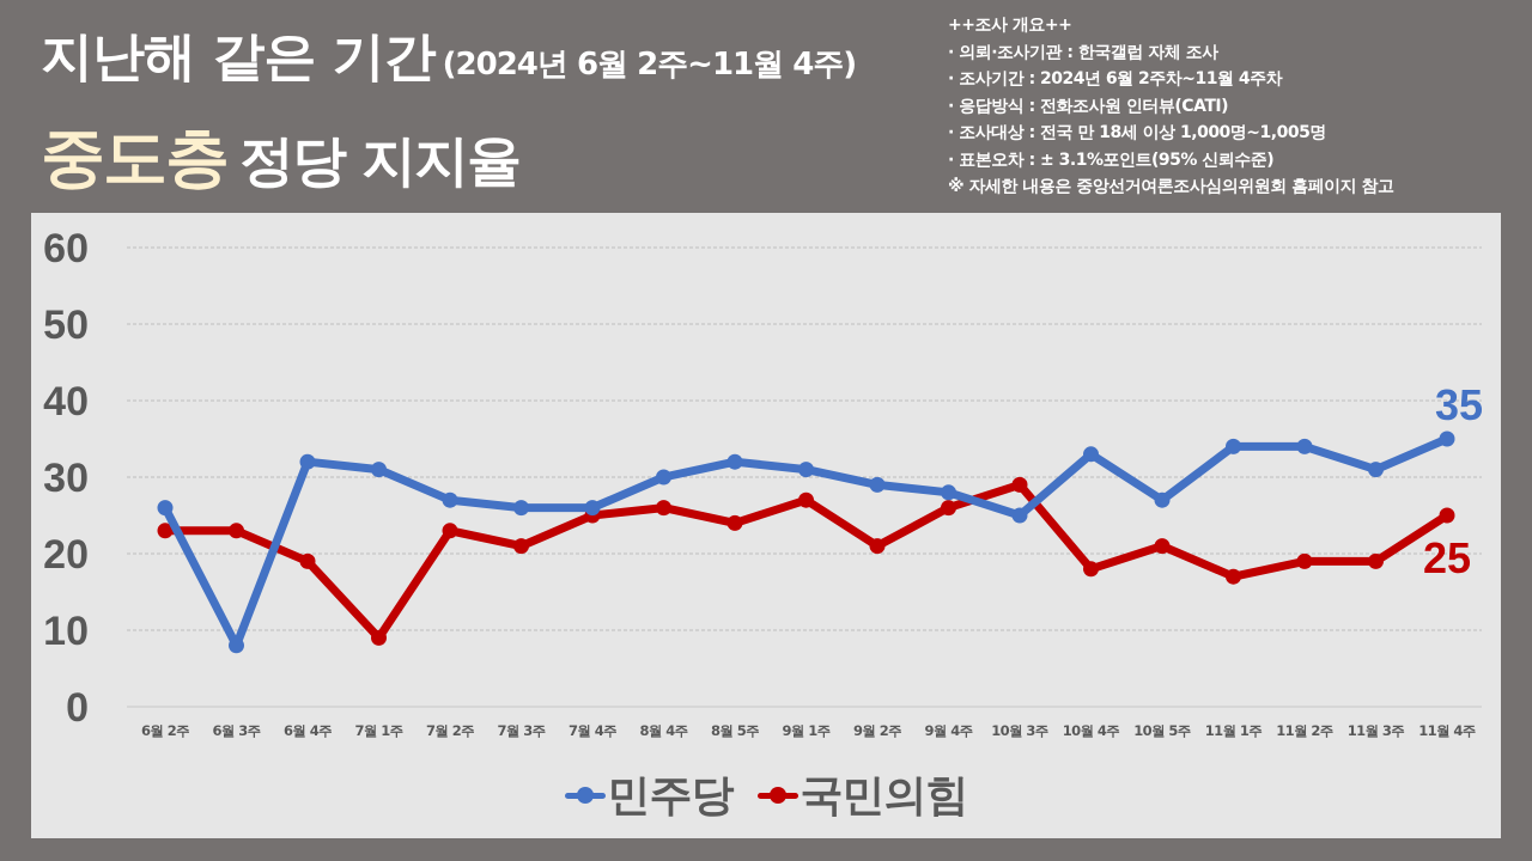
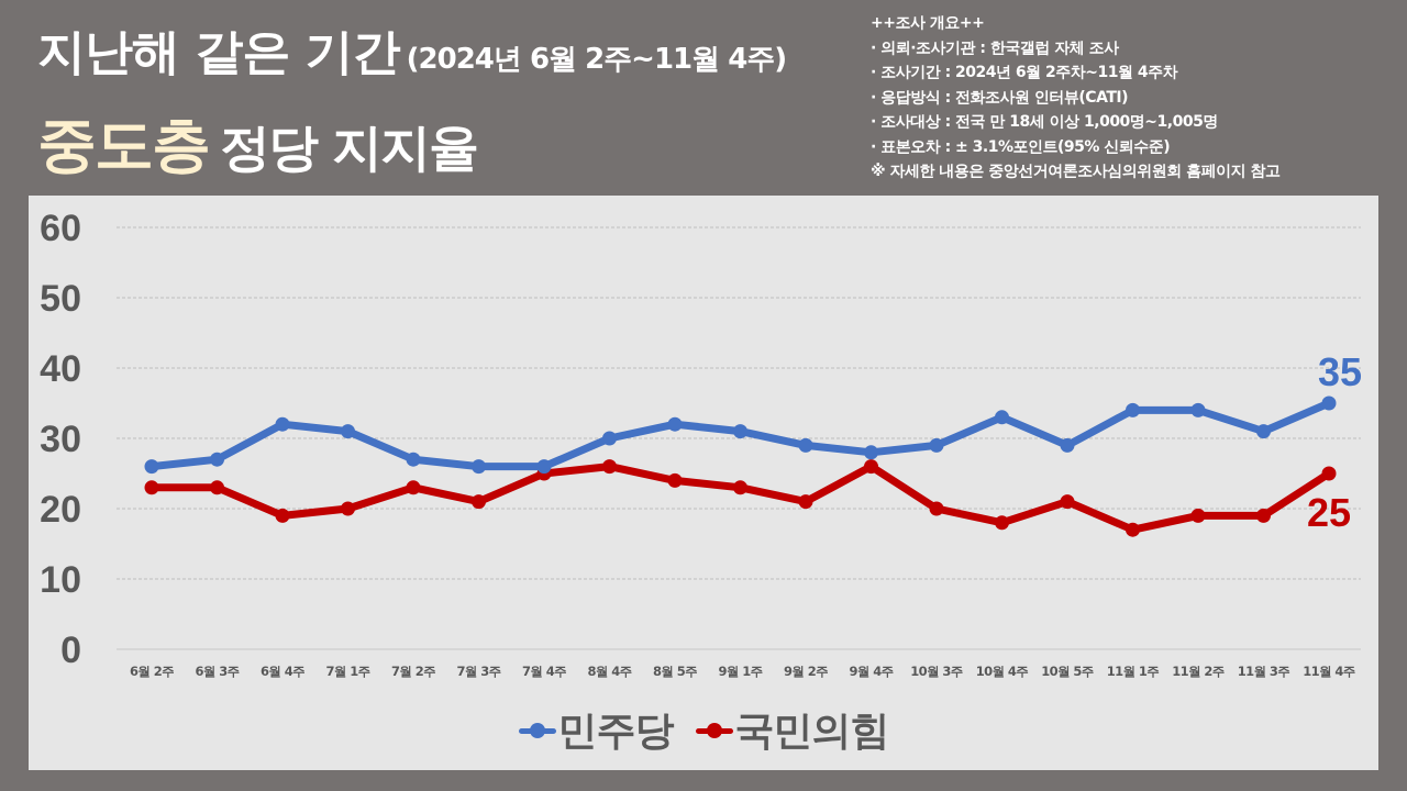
민주당/6월 3주: 8 -> 27
국민의힘/7월 1주: 9 -> 20
국민의힘/9월 1주: 27 -> 23
민주당/10월 3주: 25 -> 29
국민의힘/10월 3주: 29 -> 20
민주당/10월 5주: 27 -> 29
